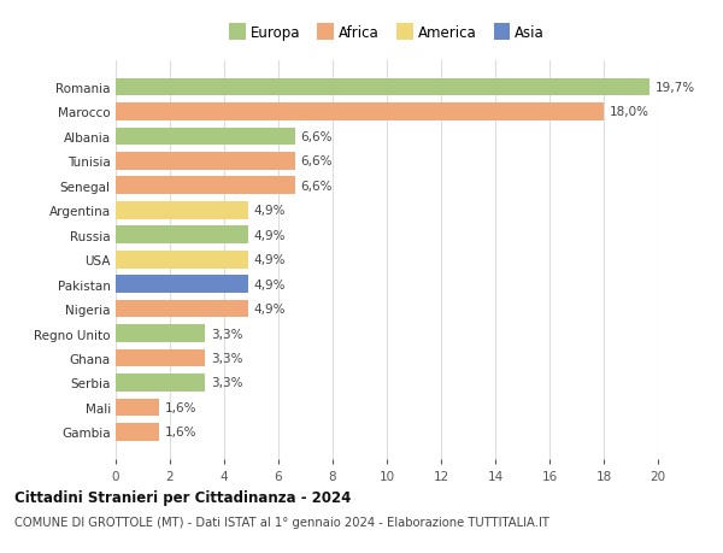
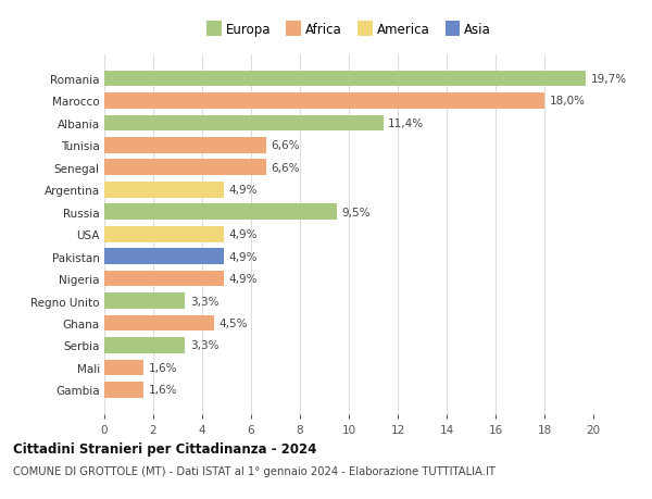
Albania: 6,6% -> 11,4%
Russia: 4,9% -> 9,5%
Ghana: 3,3% -> 4,5%
